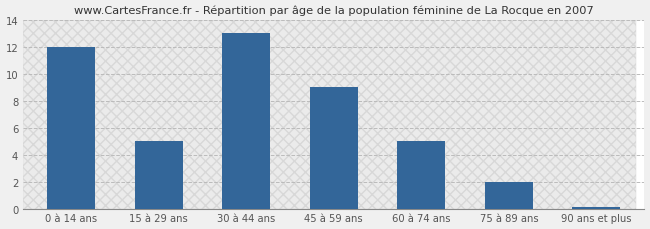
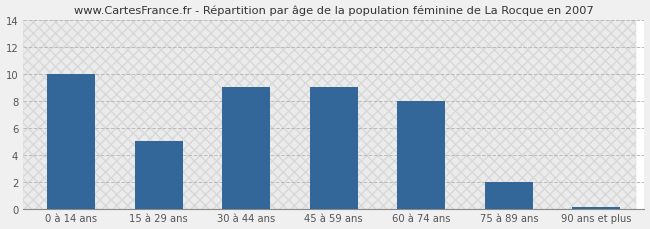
0 à 14 ans: 12.0 -> 10.0
30 à 44 ans: 13.0 -> 9.0
60 à 74 ans: 5.0 -> 8.0
